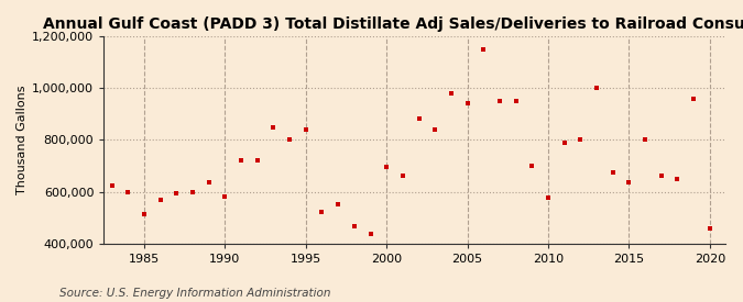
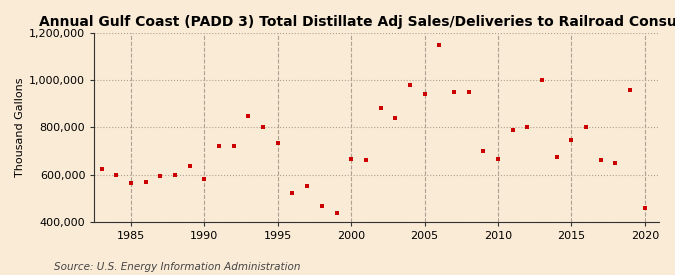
1985: 515,000 -> 565,000
1995: 840,000 -> 735,000
2000: 695,000 -> 665,000
2010: 575,000 -> 665,000
2015: 635,000 -> 745,000
